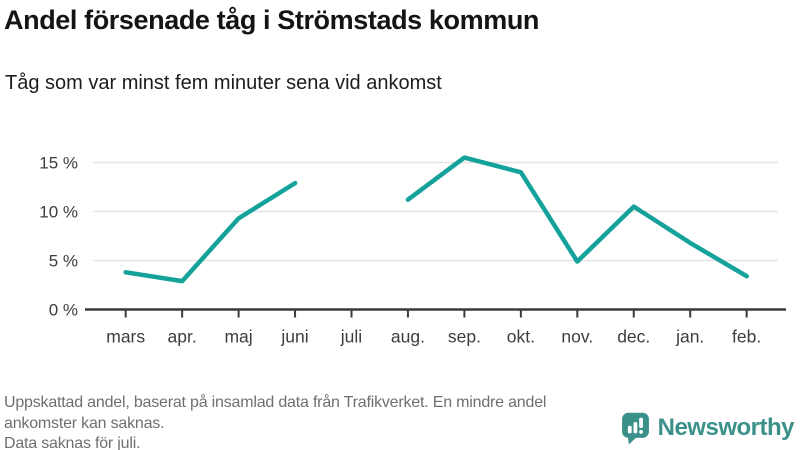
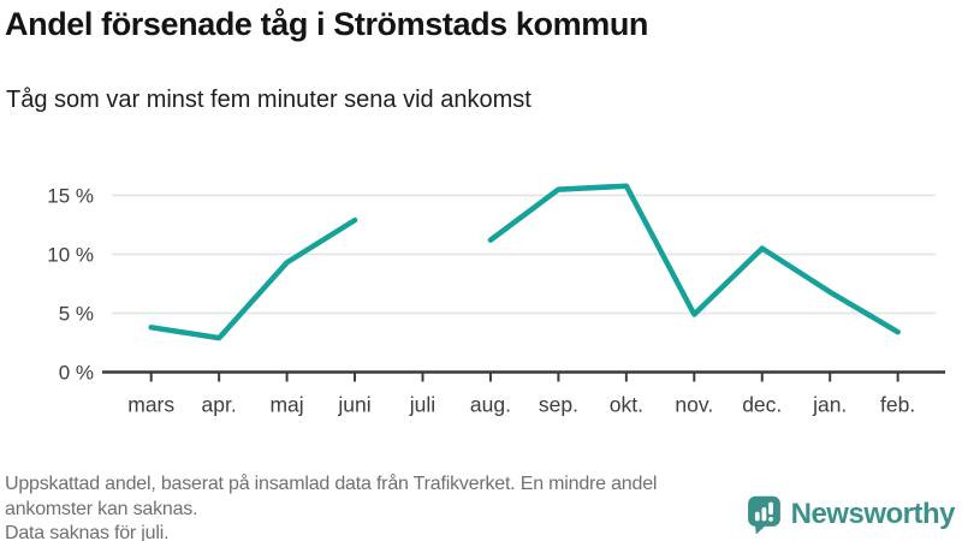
okt.: 14% -> 16%
